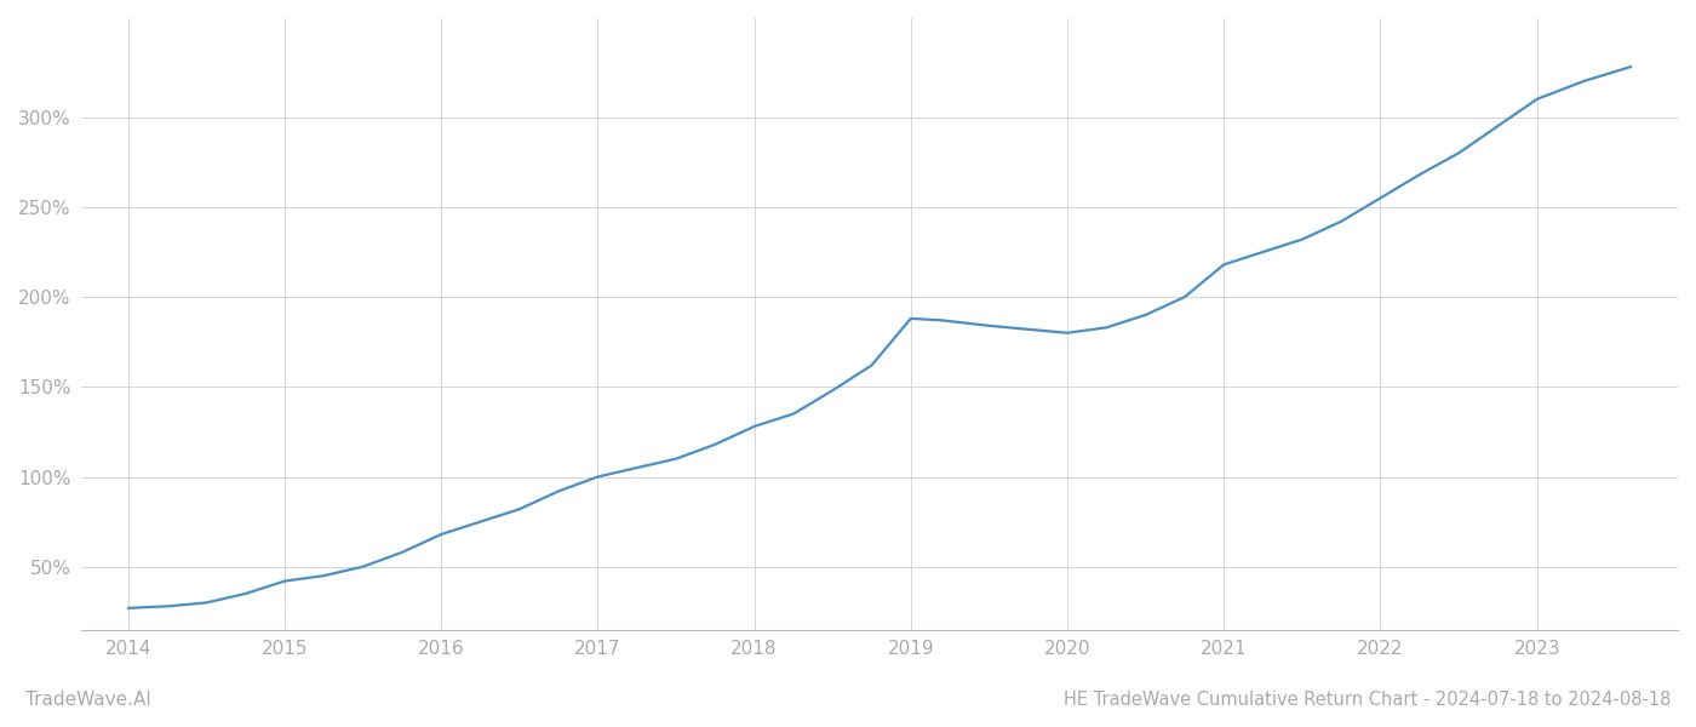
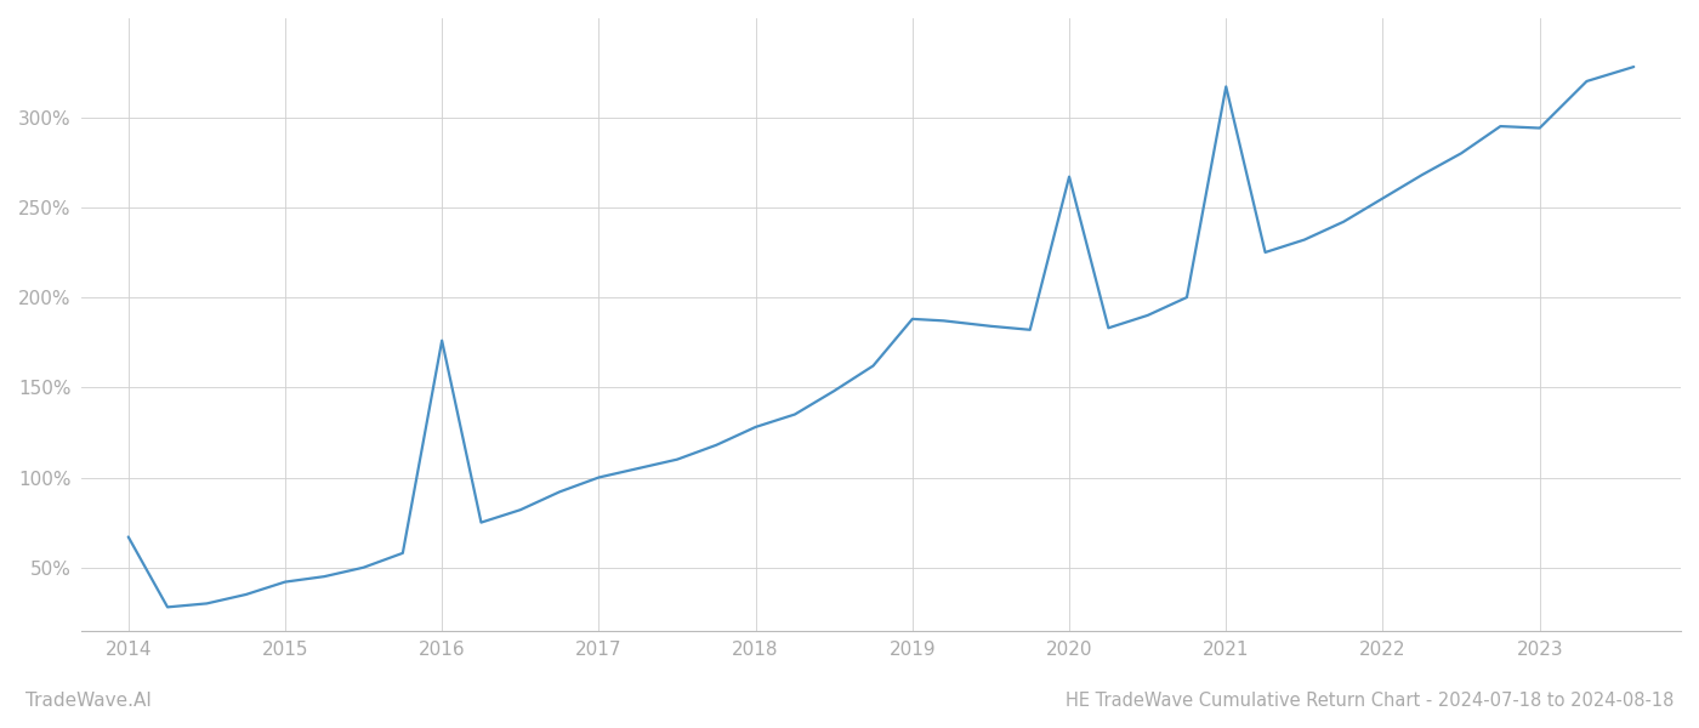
2014: 27% -> 67%
2016: 68% -> 176%
2020: 180% -> 267%
2021: 218% -> 317%
2023: 310% -> 294%
